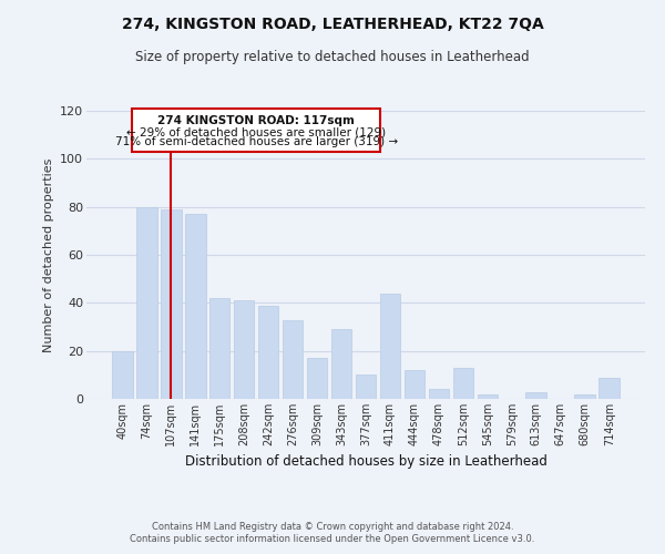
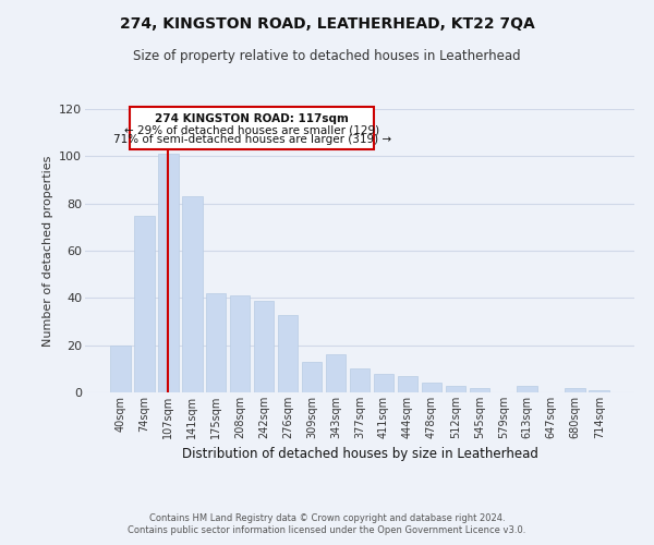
74sqm: 80 -> 75
107sqm: 79 -> 101
141sqm: 77 -> 83
309sqm: 17 -> 13
343sqm: 29 -> 16
411sqm: 44 -> 8
444sqm: 12 -> 7
512sqm: 13 -> 3
714sqm: 9 -> 1
